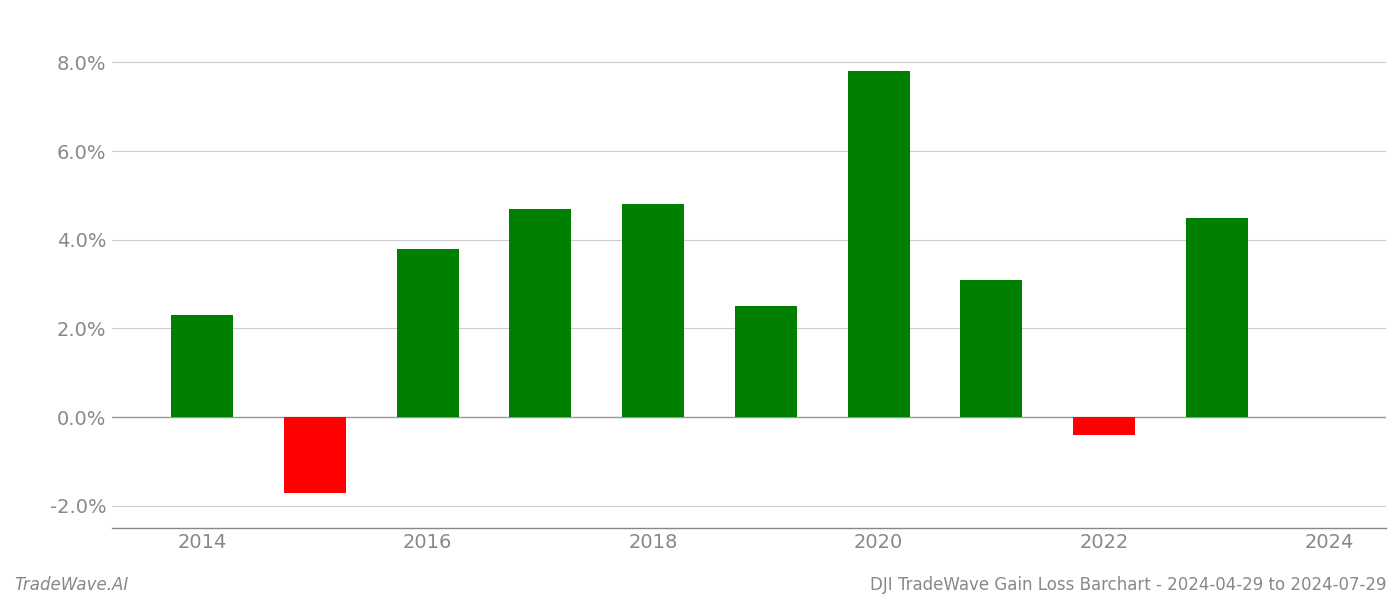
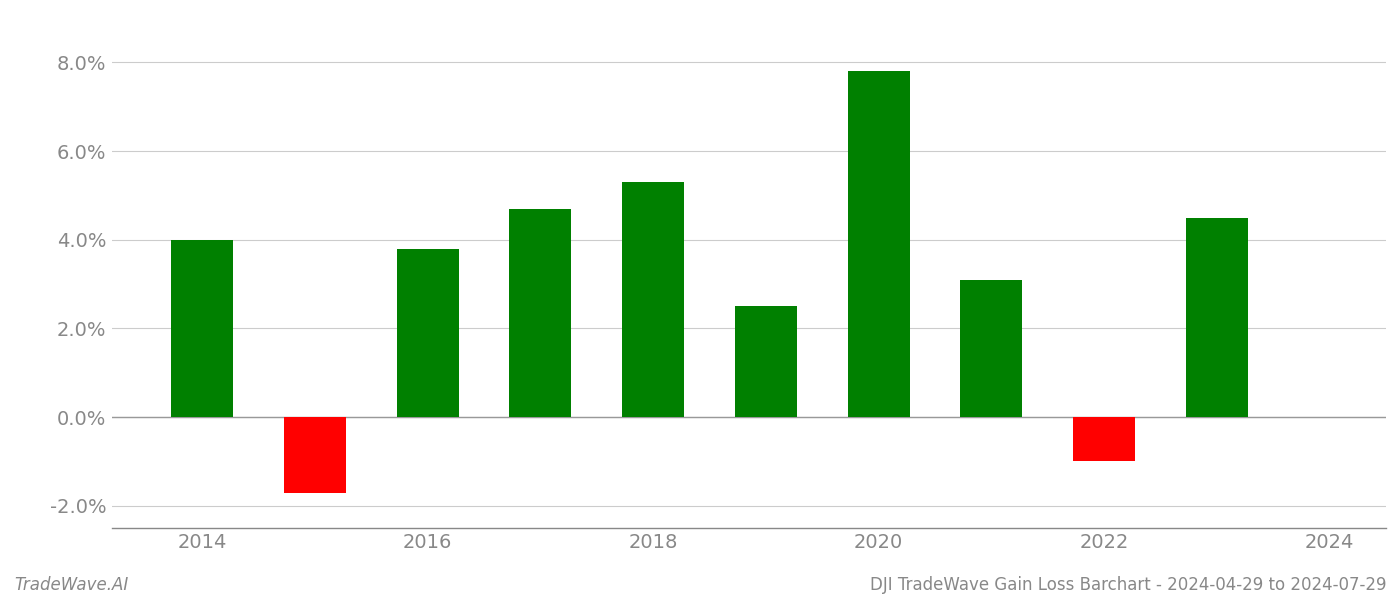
2014: 2.3% -> 4.0%
2018: 4.8% -> 5.3%
2022: -0.4% -> -1.0%
